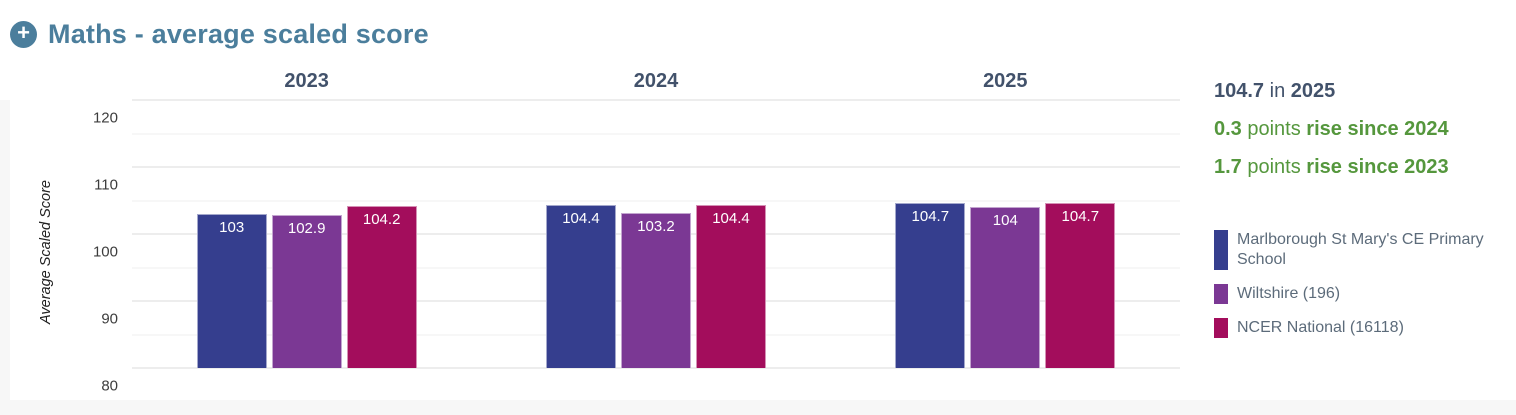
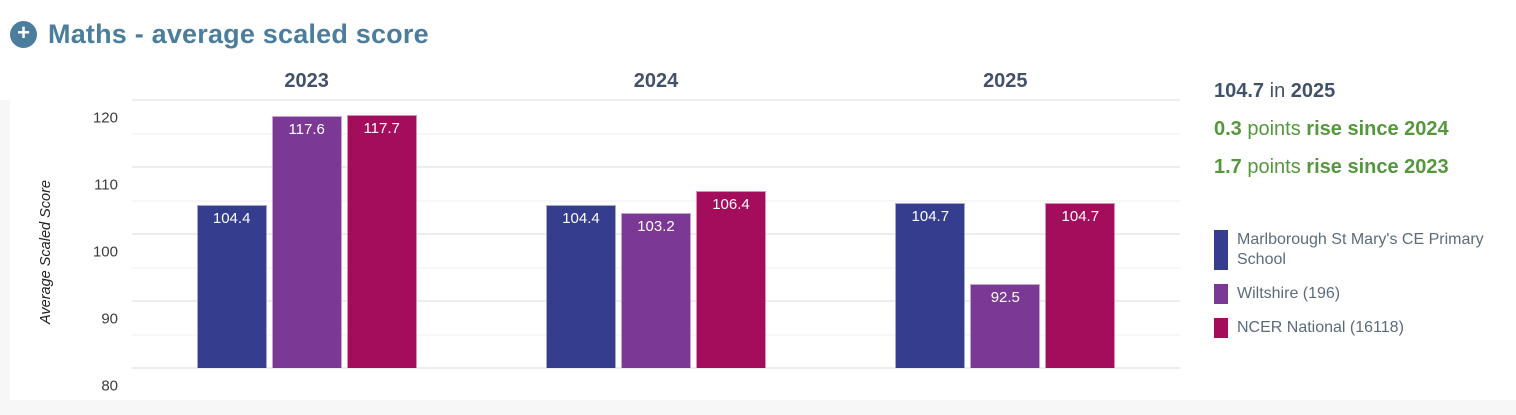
Marlborough St Mary's CE Primary School/2023: 103 -> 104.4
Wiltshire (196)/2023: 102.9 -> 117.6
NCER National (16118)/2023: 104.2 -> 117.7
NCER National (16118)/2024: 104.4 -> 106.4
Wiltshire (196)/2025: 104 -> 92.5
